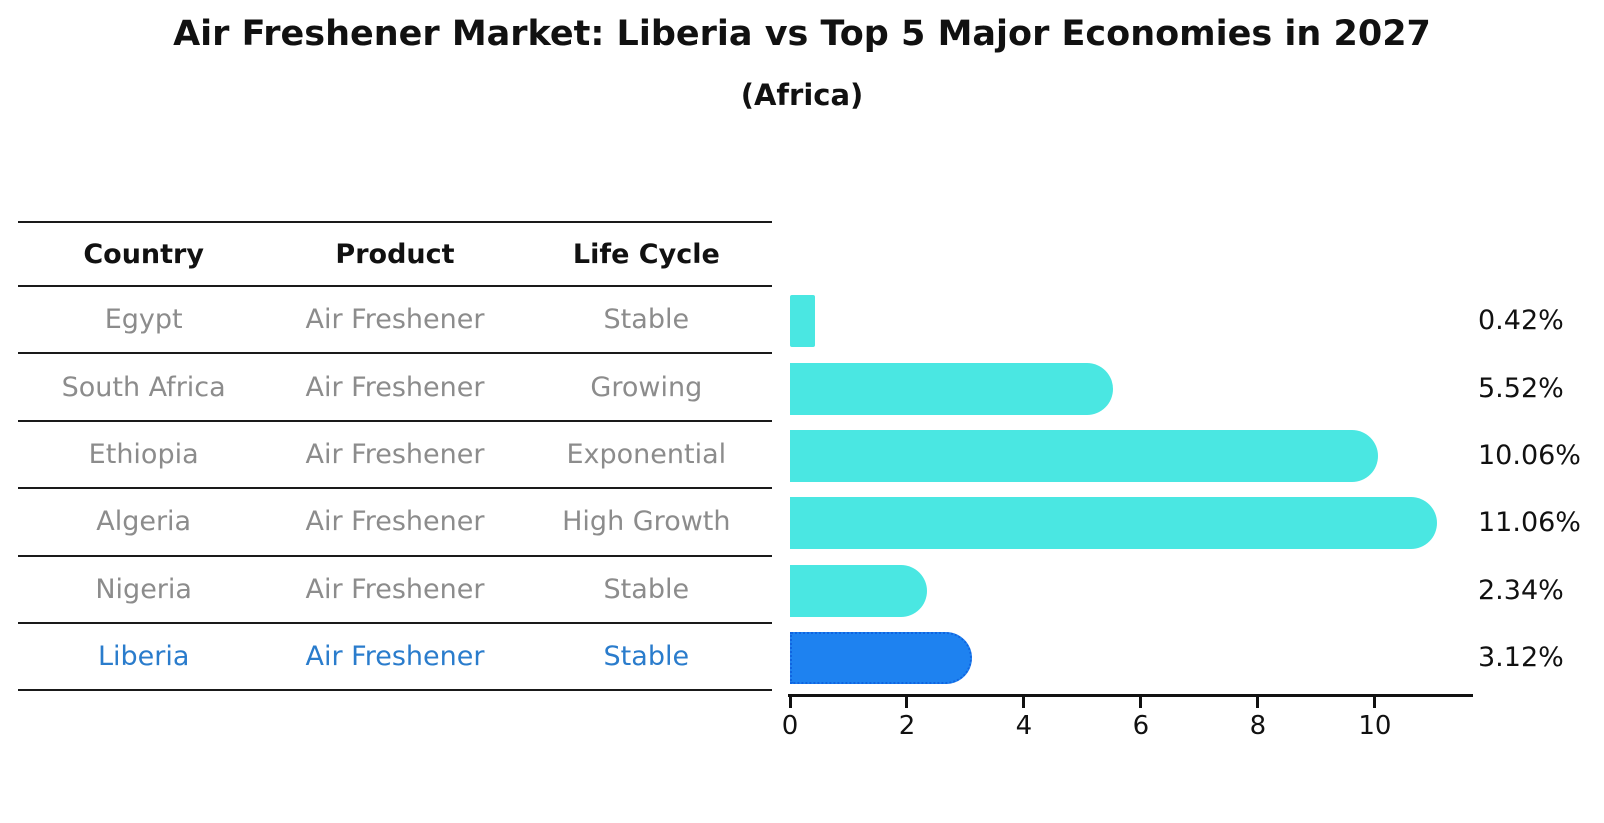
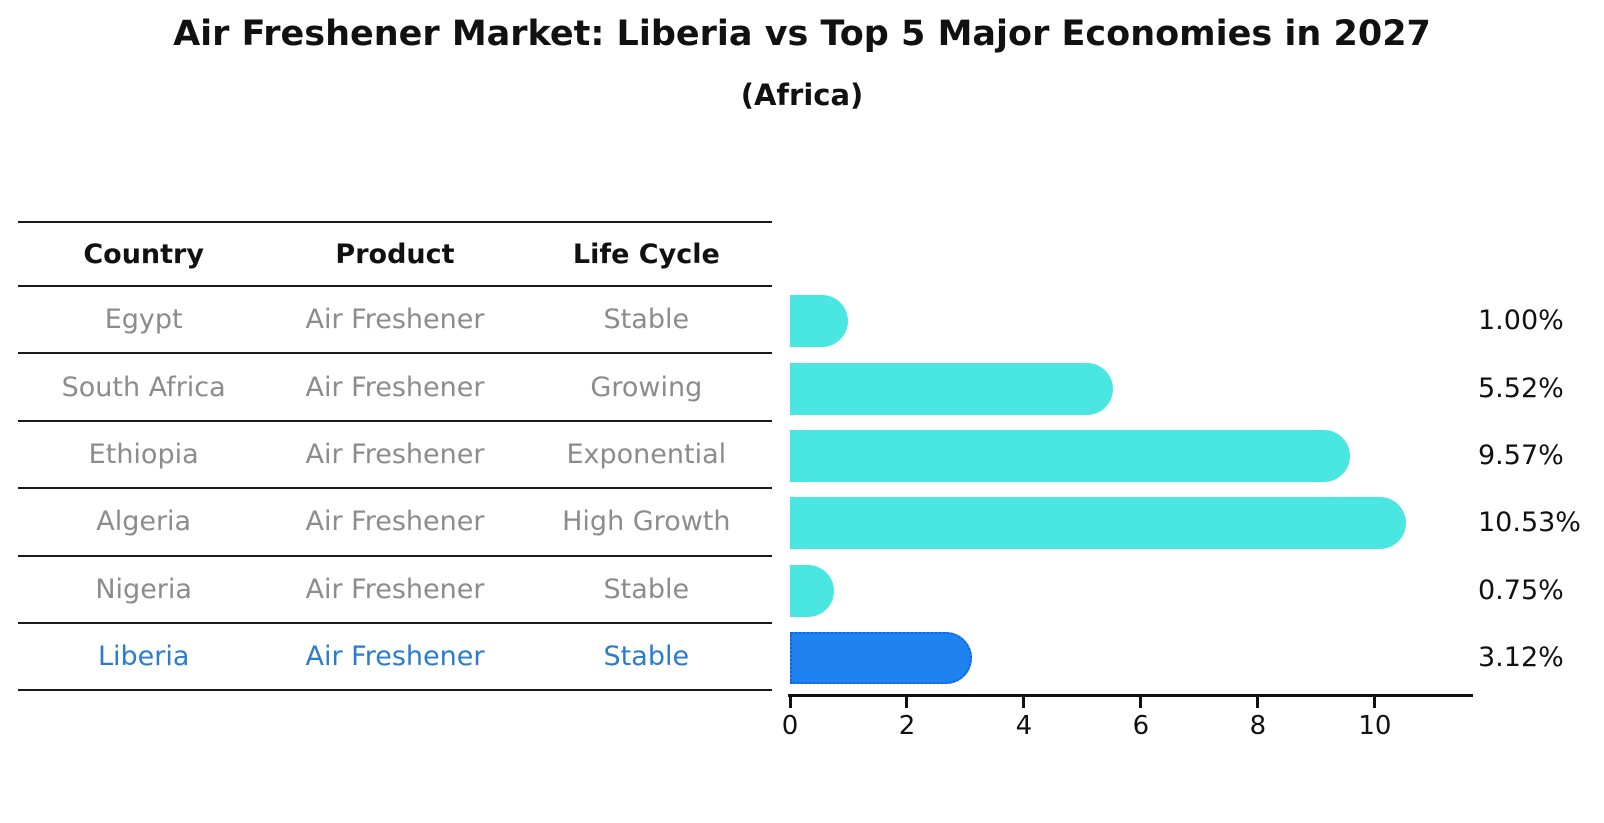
Egypt: 0.42% -> 1.00%
Ethiopia: 10.06% -> 9.57%
Algeria: 11.06% -> 10.53%
Nigeria: 2.34% -> 0.75%
